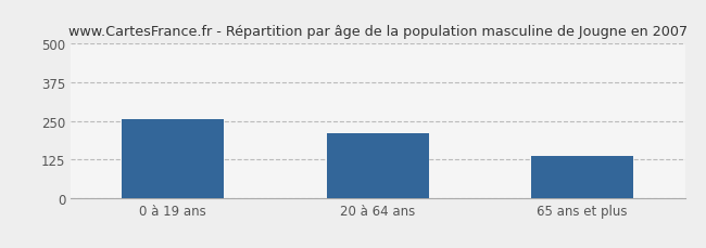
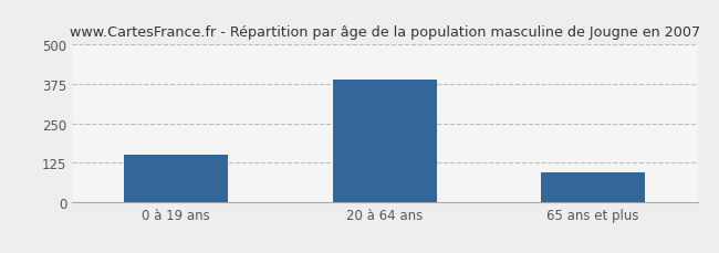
0 à 19 ans: 255 -> 150
20 à 64 ans: 210 -> 390
65 ans et plus: 135 -> 95
